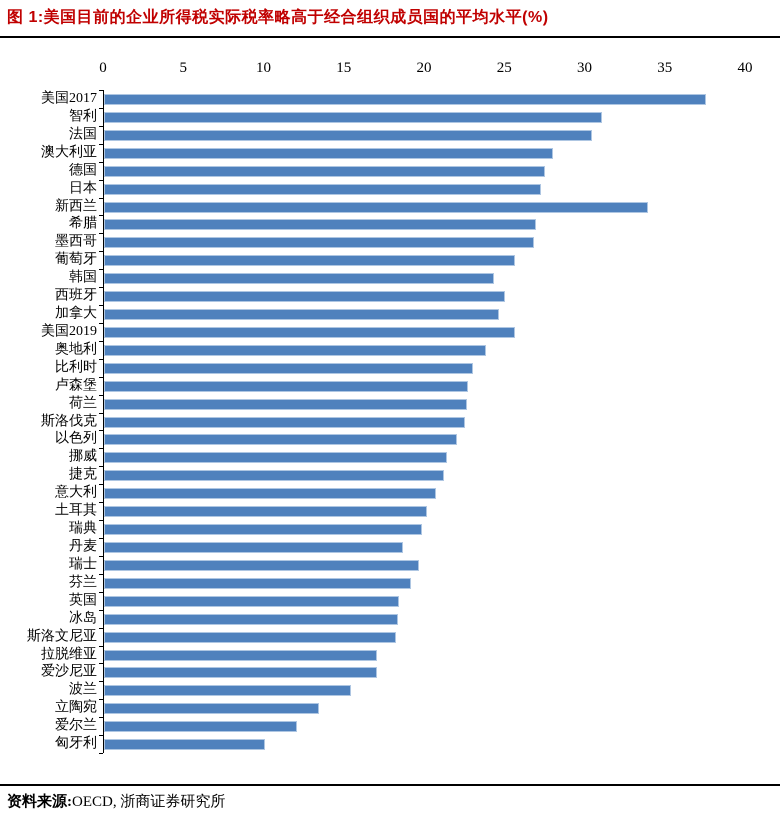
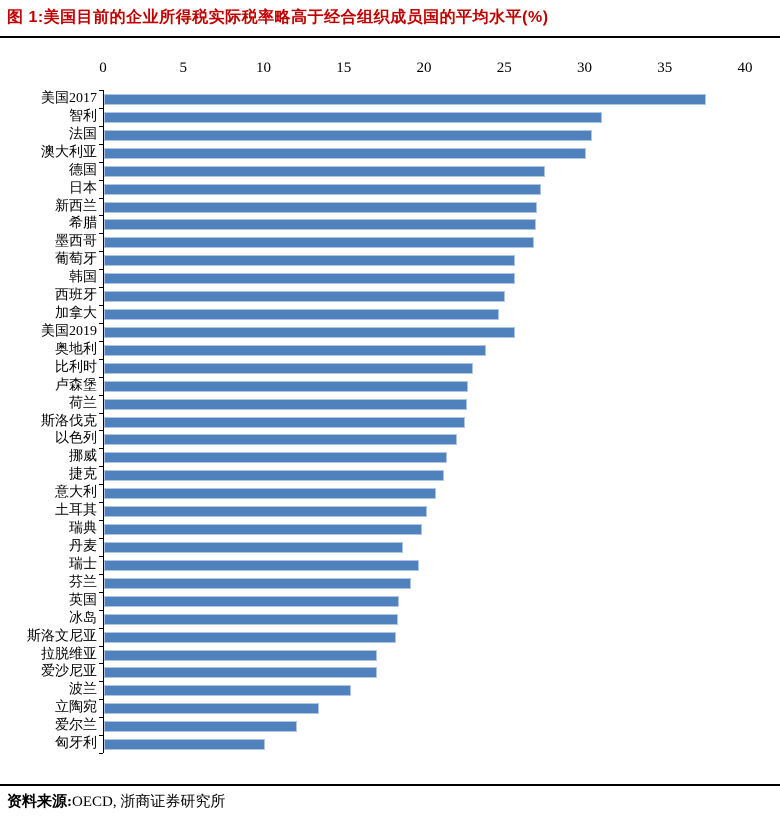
澳大利亚: 28.0 -> 30.0
新西兰: 33.9 -> 27.0
韩国: 24.3 -> 25.6
